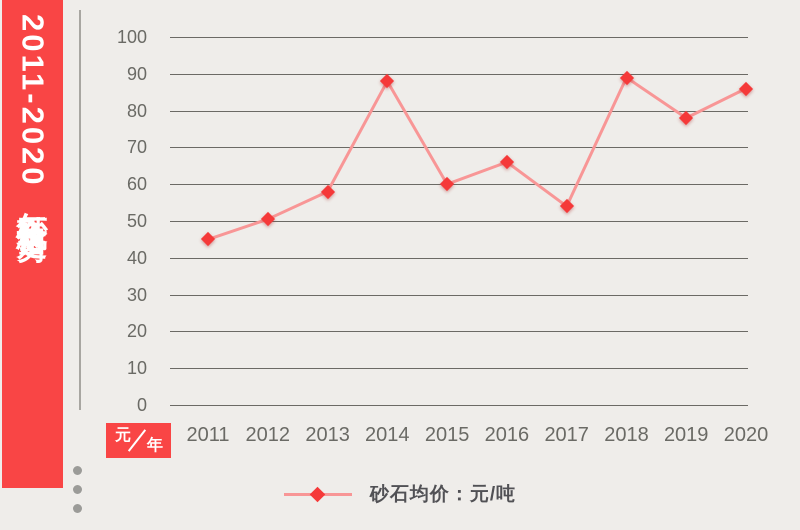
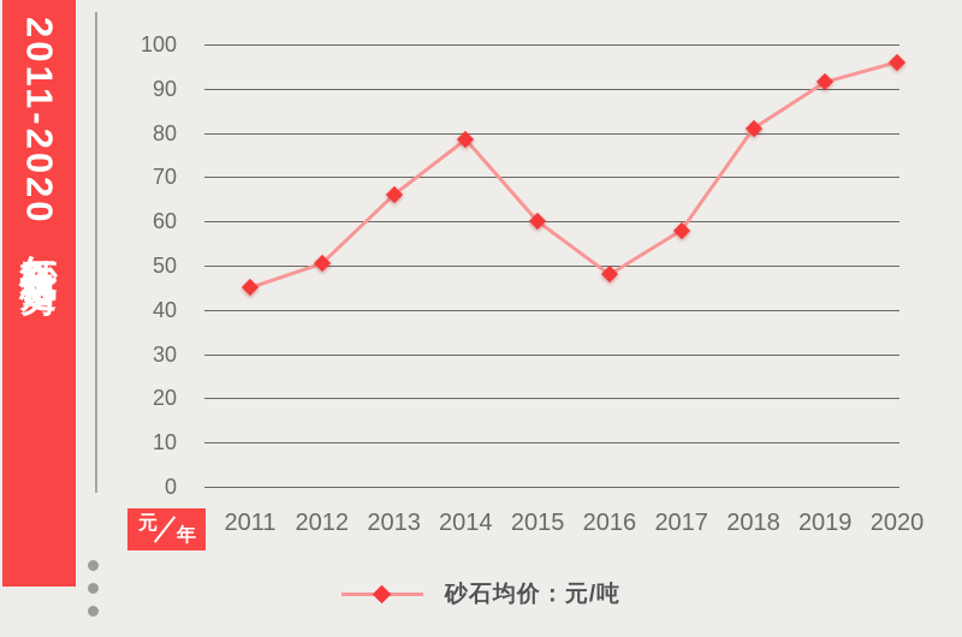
2013: 58 -> 66
2014: 88 -> 78
2016: 66 -> 48
2017: 54 -> 58
2018: 89 -> 81
2019: 78 -> 92
2020: 86 -> 96
